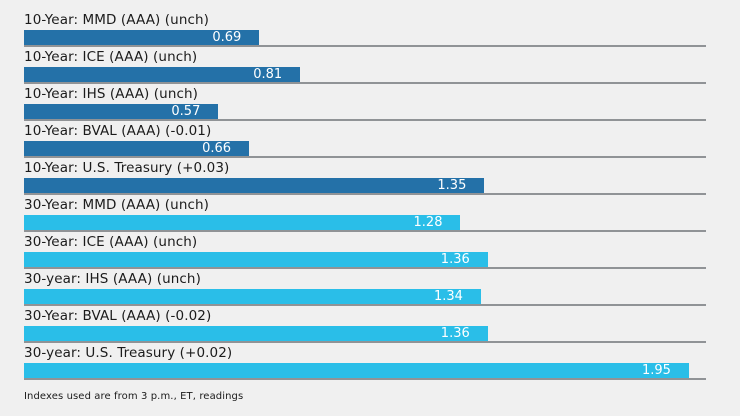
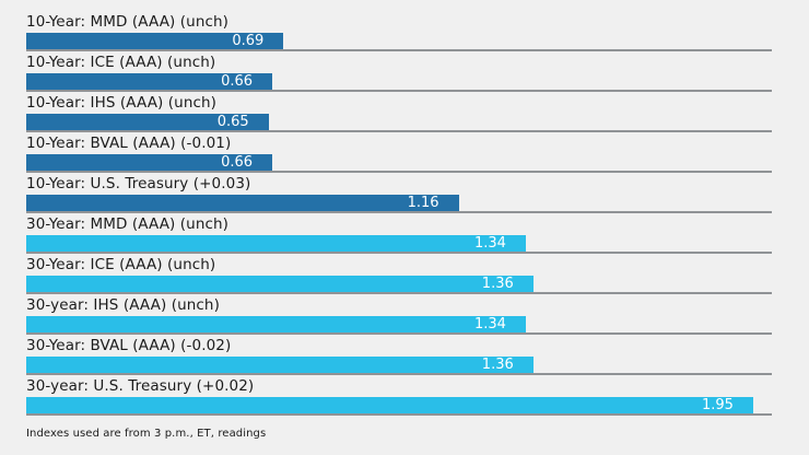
10-Year: ICE (AAA) (unch): 0.81 -> 0.66
10-Year: IHS (AAA) (unch): 0.57 -> 0.65
10-Year: U.S. Treasury (+0.03): 1.35 -> 1.16
30-Year: MMD (AAA) (unch): 1.28 -> 1.34
